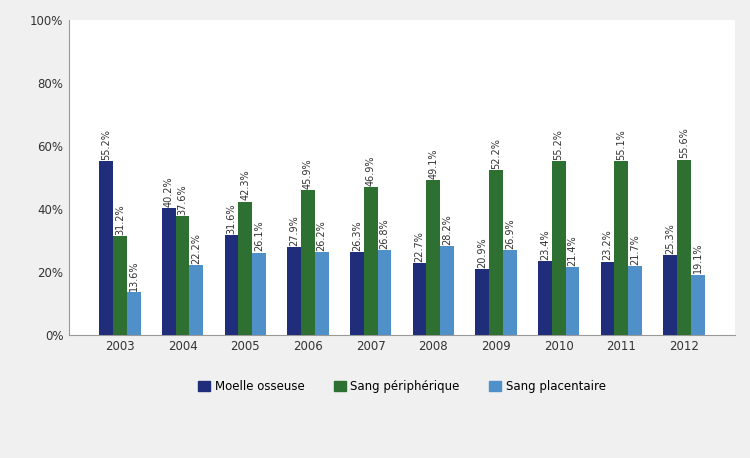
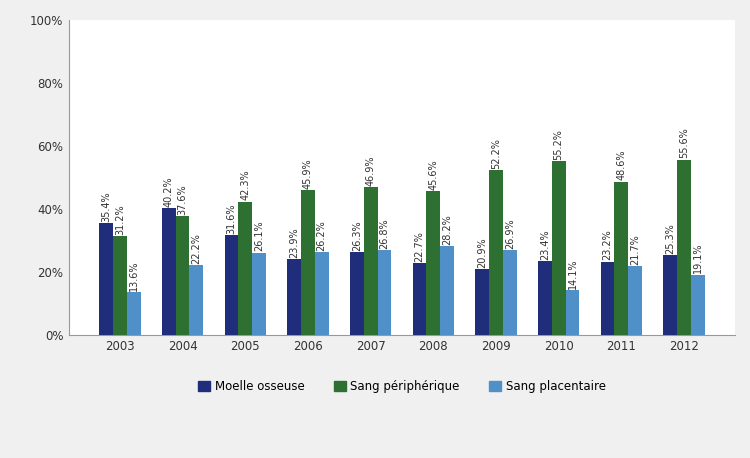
Moelle osseuse/2003: 55.2% -> 35.4%
Moelle osseuse/2006: 27.9% -> 23.9%
Sang périphérique/2008: 49.1% -> 45.6%
Sang placentaire/2010: 21.4% -> 14.1%
Sang périphérique/2011: 55.1% -> 48.6%
